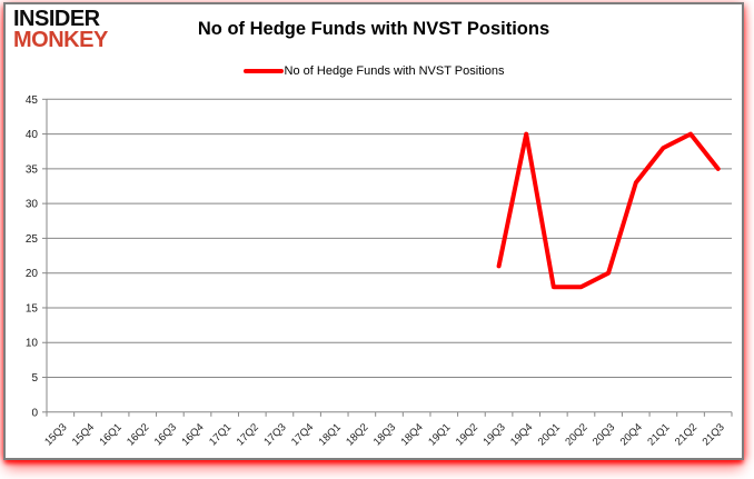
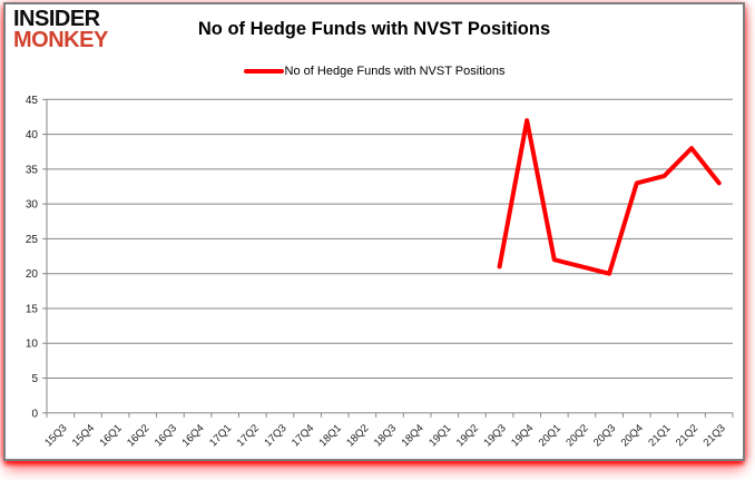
19Q4: 40 -> 42
20Q1: 18 -> 22
20Q2: 18 -> 21
21Q1: 38 -> 34
21Q2: 40 -> 38
21Q3: 35 -> 33
